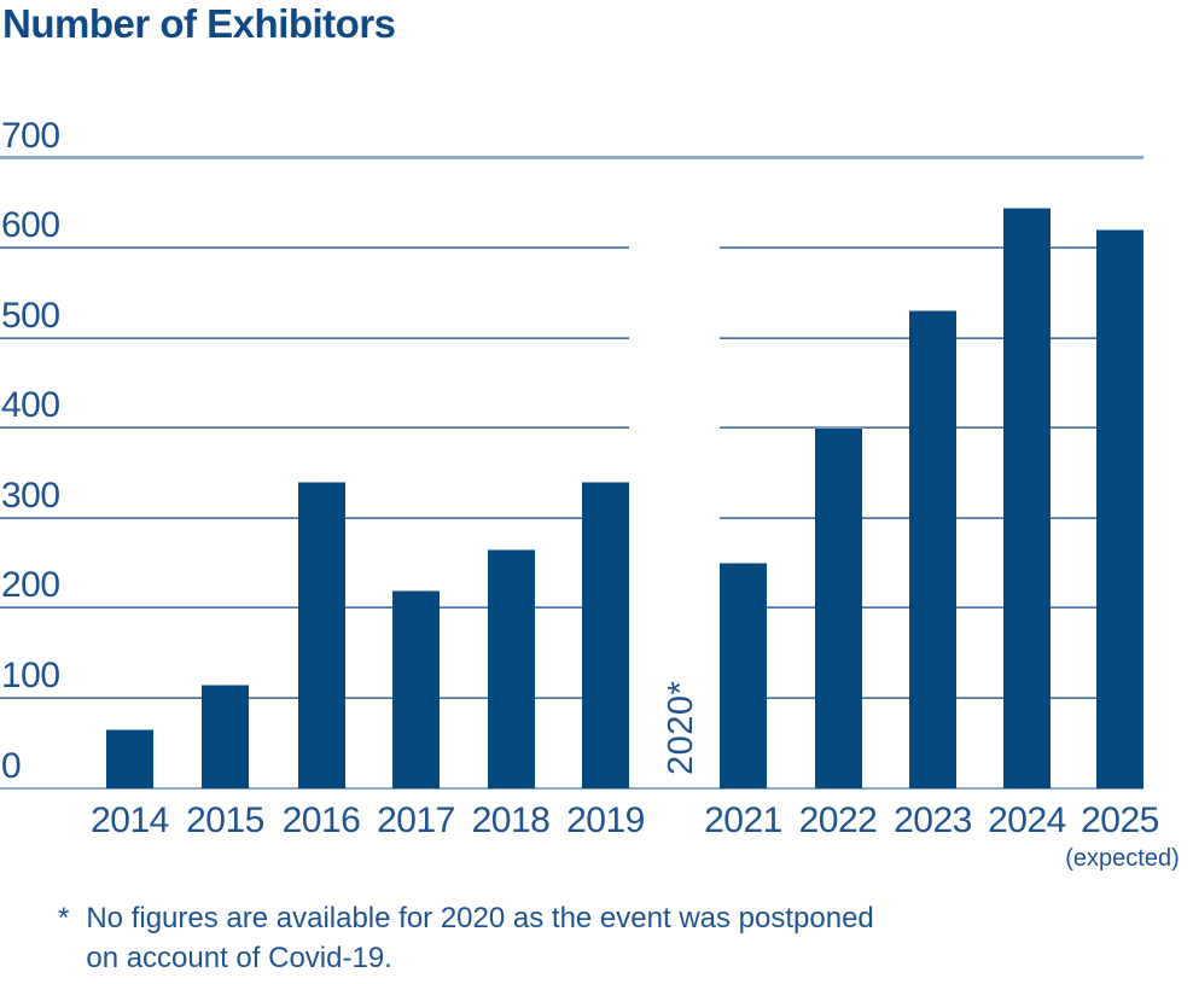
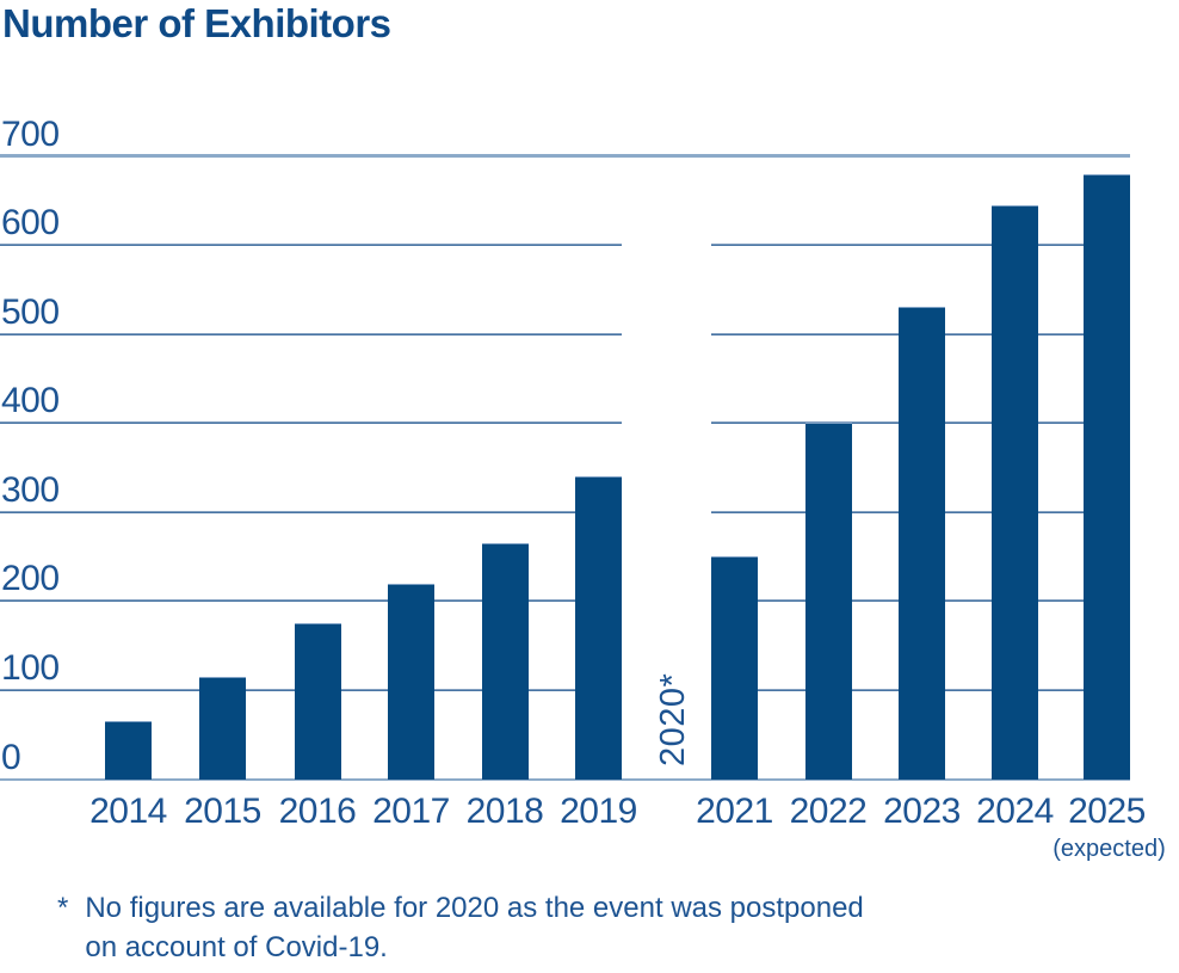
2016: 340 -> 180
2025: 620 -> 680
